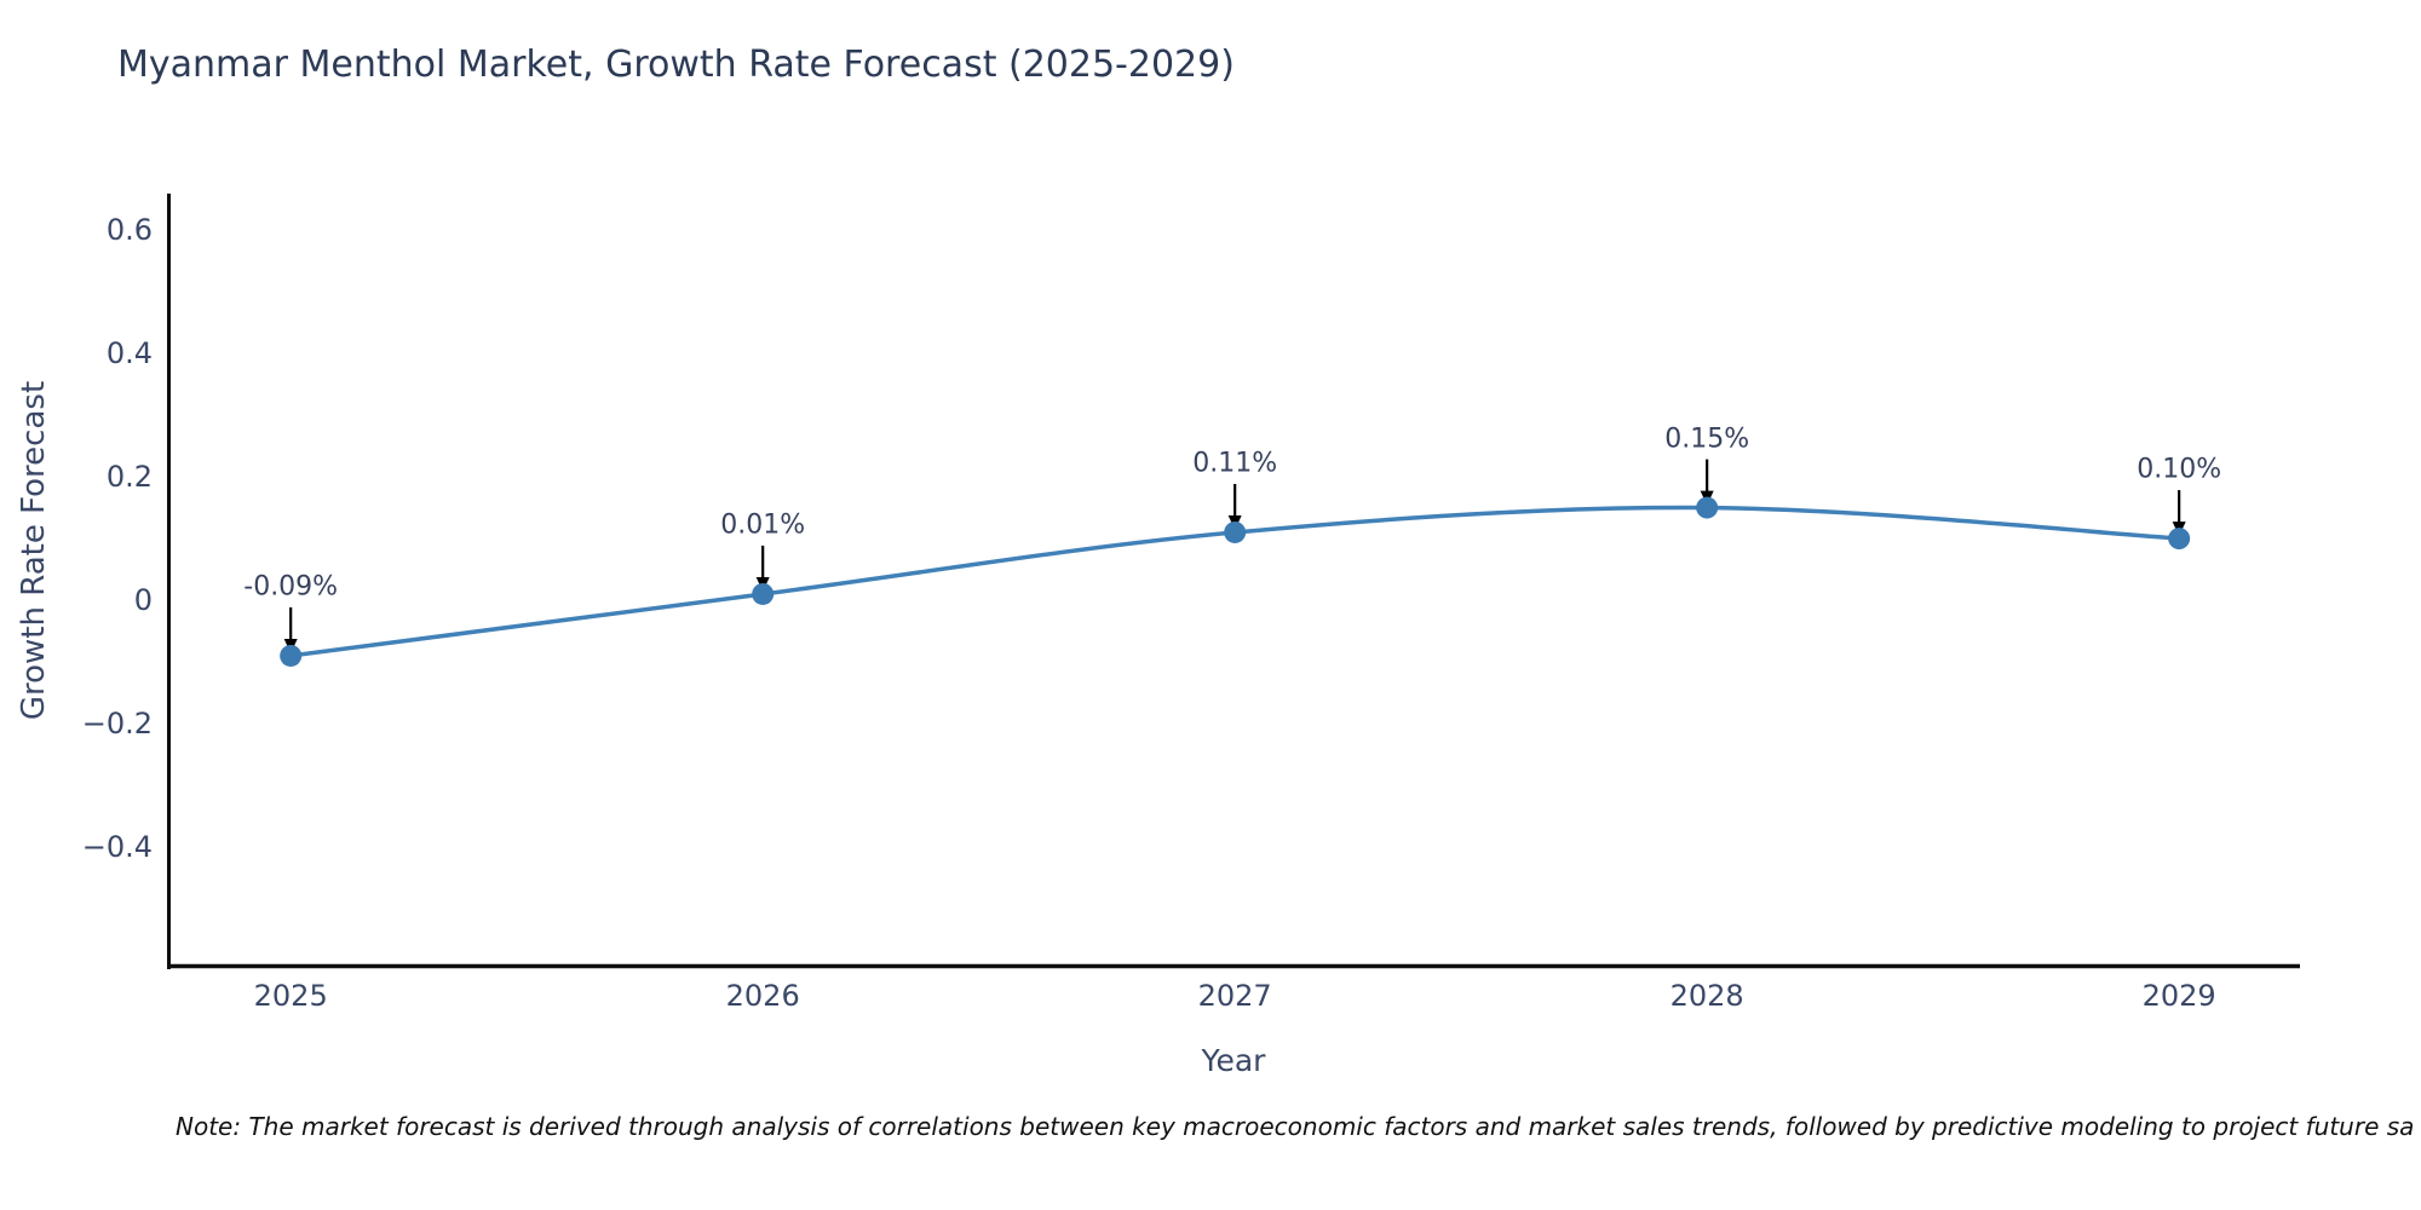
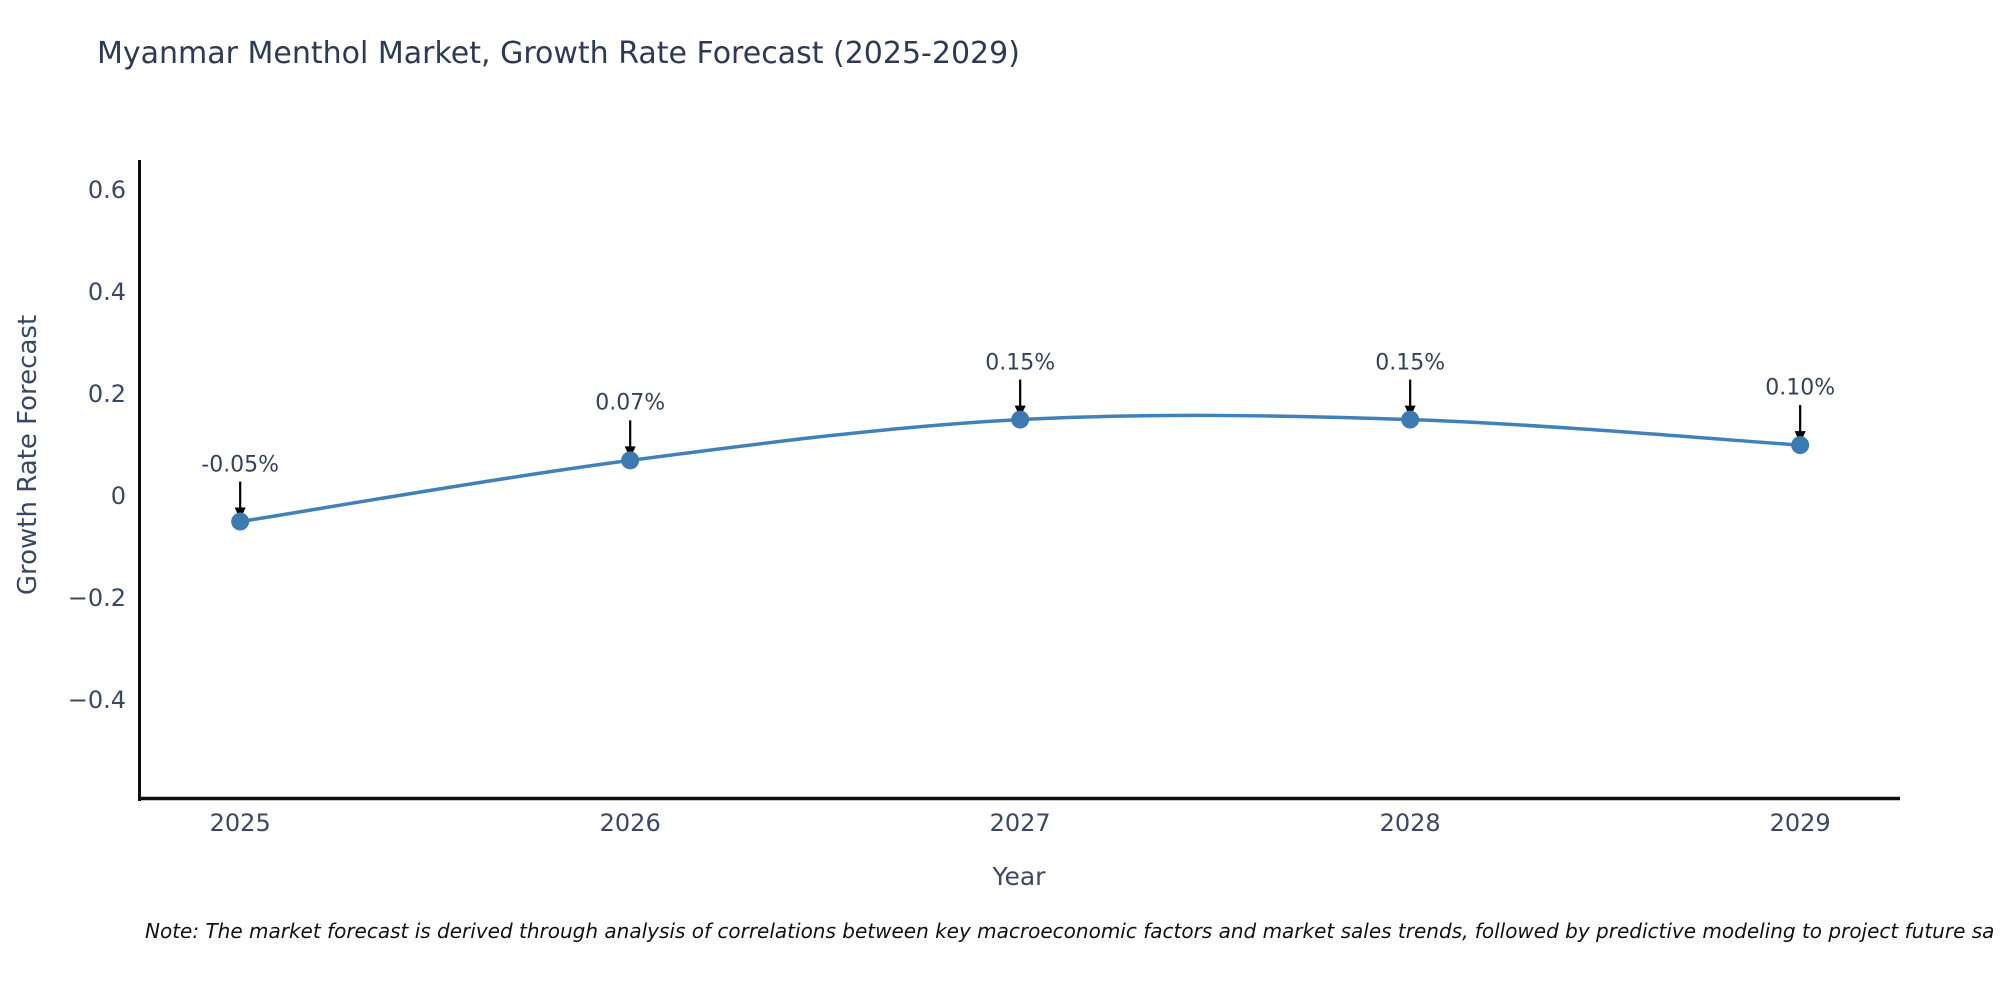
2025: -0.09% -> -0.05%
2026: 0.01% -> 0.07%
2027: 0.11% -> 0.15%
